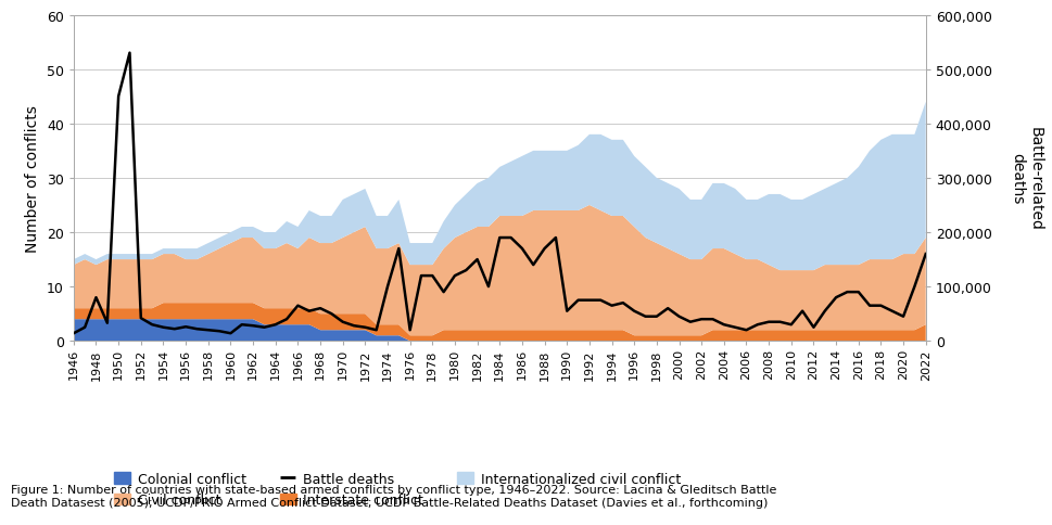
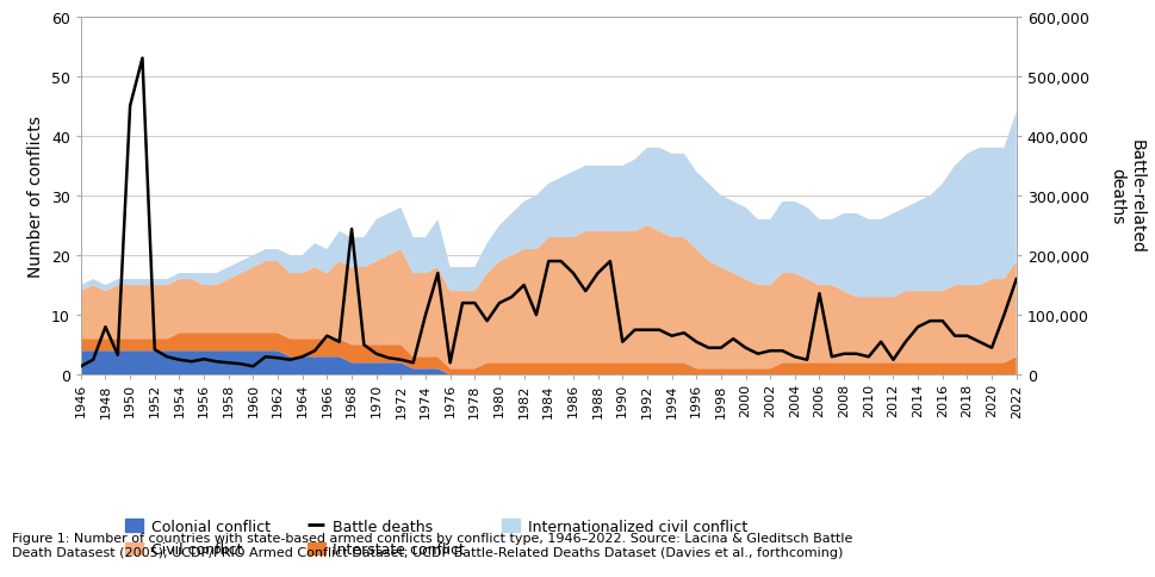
Battle deaths/1968: 60,000 -> 244,000
Battle deaths/2006: 20,000 -> 136,000
